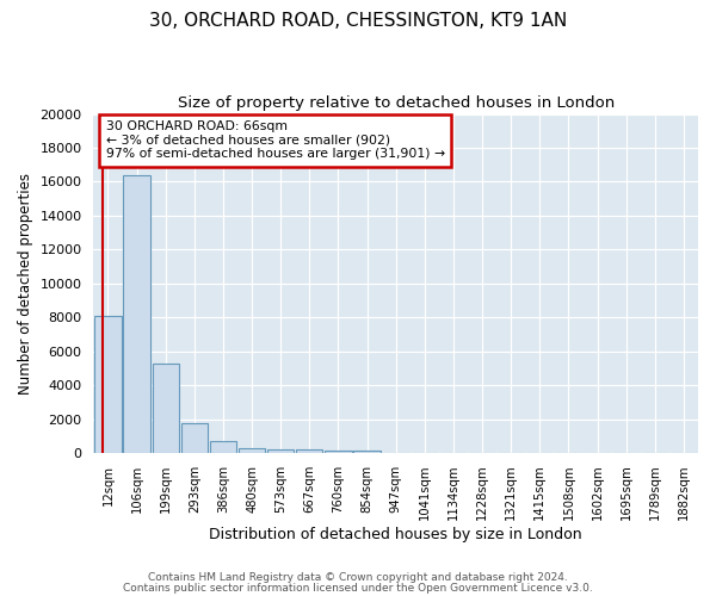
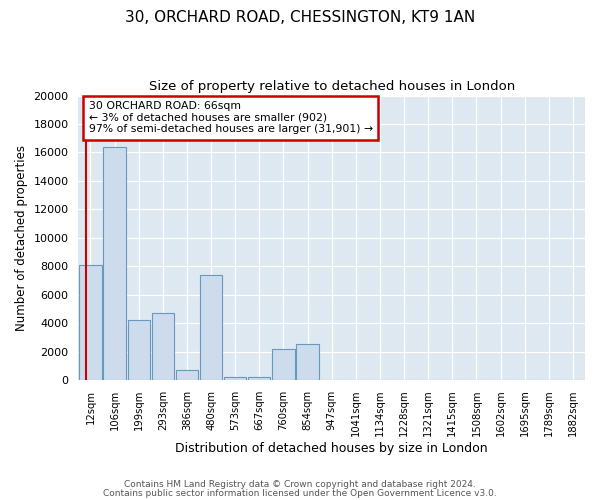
199sqm: 5300 -> 4200
293sqm: 1800 -> 4700
480sqm: 300 -> 7400
760sqm: 200 -> 2200
854sqm: 200 -> 2500
